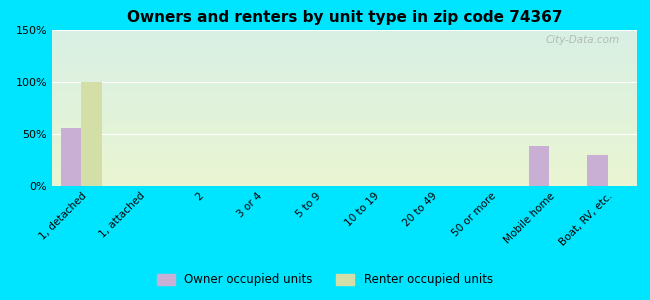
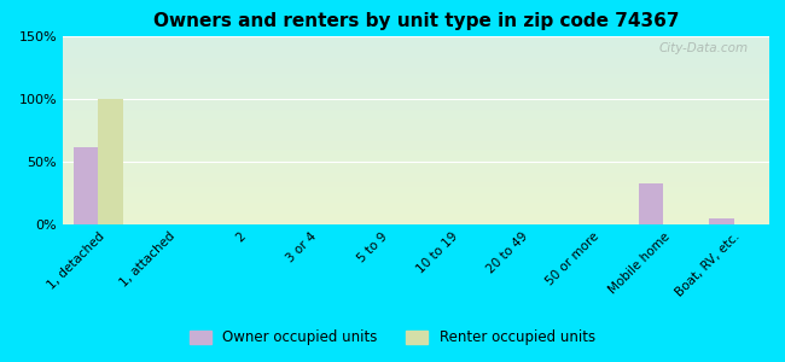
Owner occupied units/1, detached: 56% -> 62%
Owner occupied units/Mobile home: 38% -> 33%
Owner occupied units/Boat, RV, etc.: 30% -> 5%
